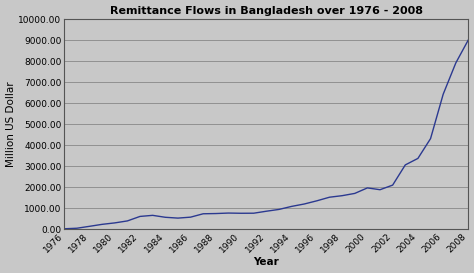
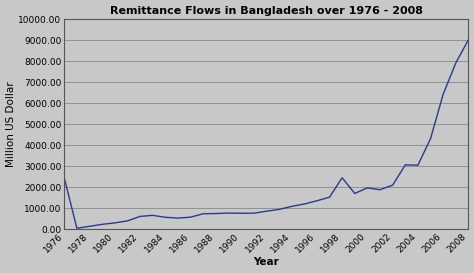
1976: 20 -> 2450
1998: 1600 -> 2450
2004: 3370 -> 3050
